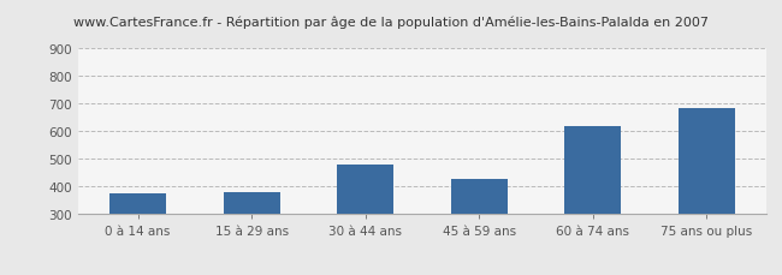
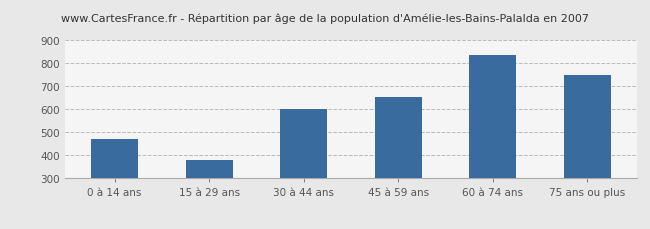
0 à 14 ans: 375 -> 470
30 à 44 ans: 480 -> 600
45 à 59 ans: 430 -> 655
60 à 74 ans: 620 -> 835
75 ans ou plus: 685 -> 748
